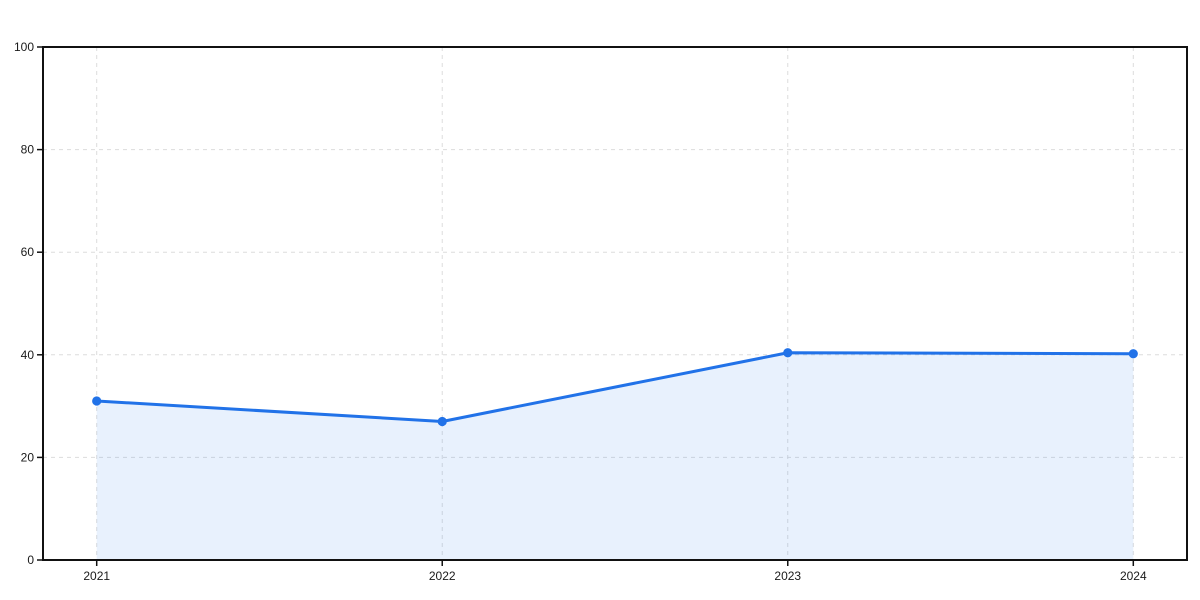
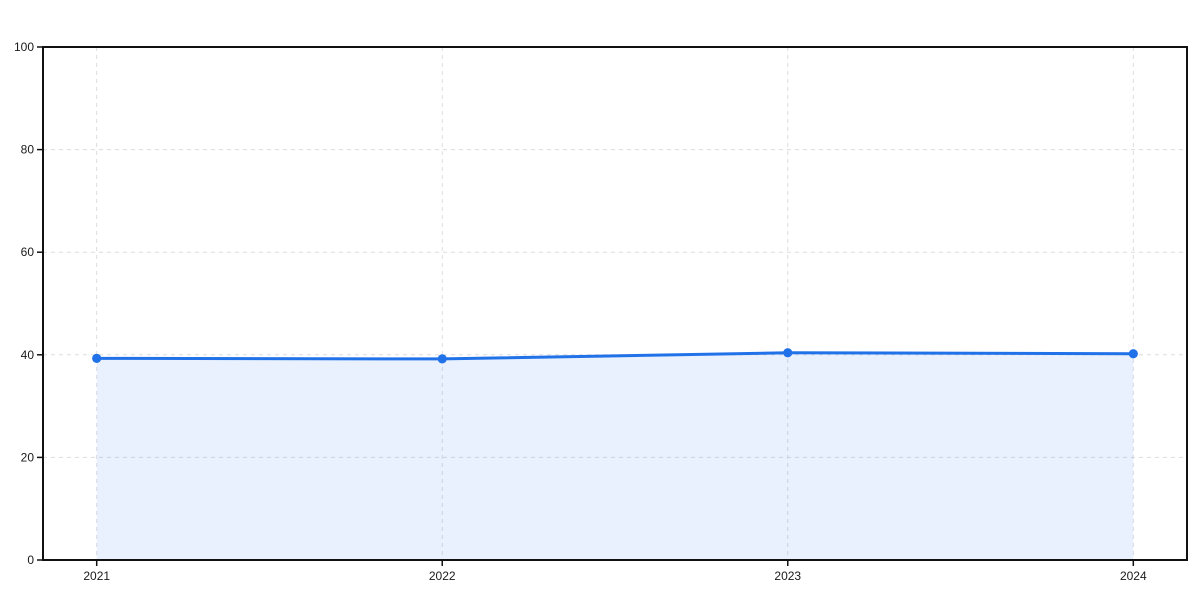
2021: 31 -> 39
2022: 27 -> 39
